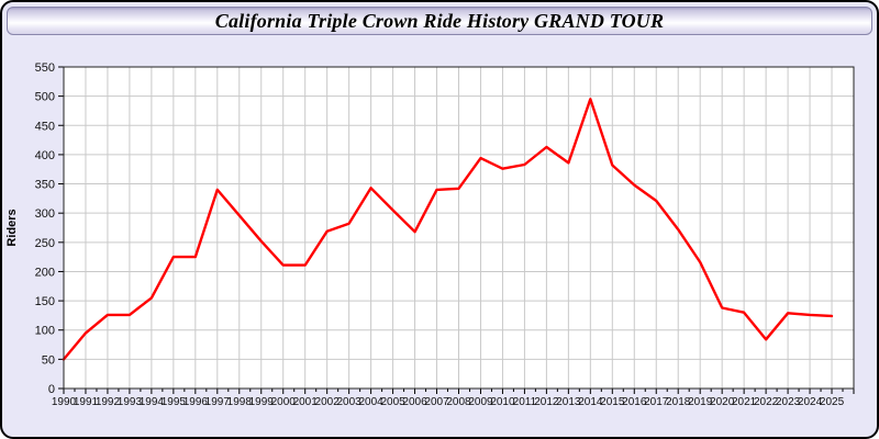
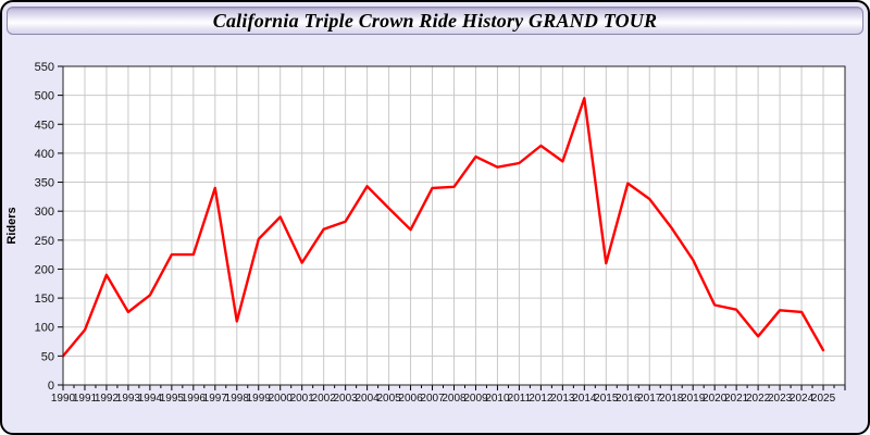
1992: 130 -> 190
1998: 300 -> 110
2000: 210 -> 290
2015: 380 -> 210
2025: 120 -> 60
